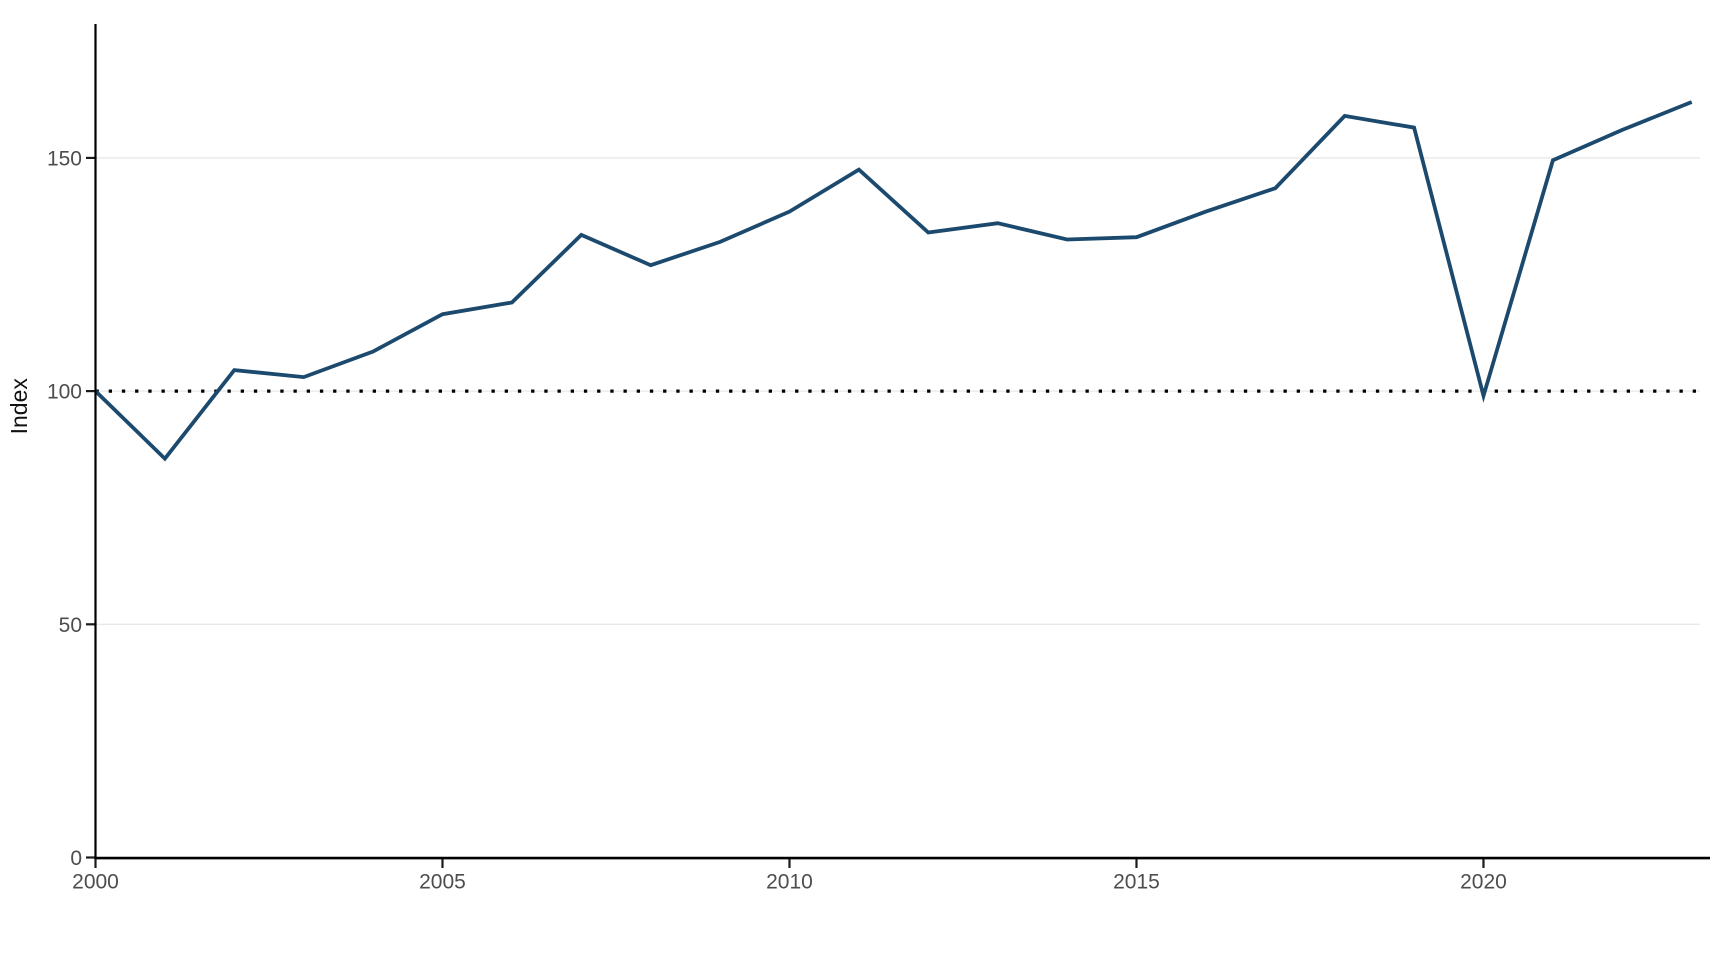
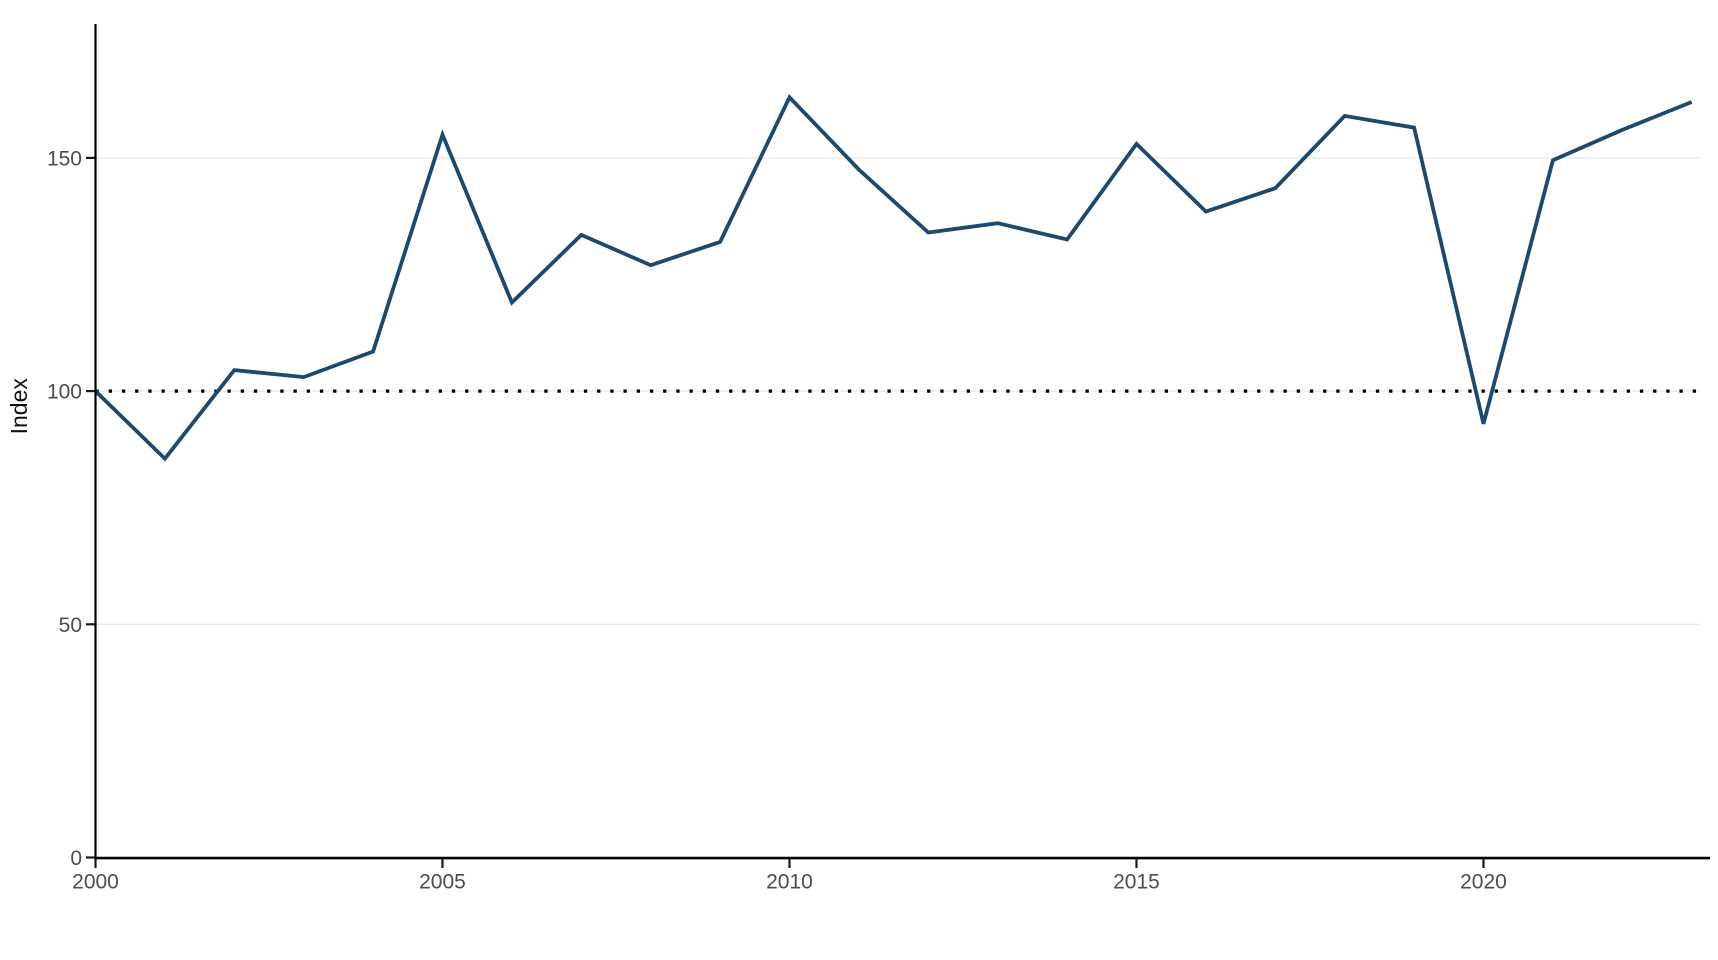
2005: 116 -> 155
2010: 138 -> 163
2015: 133 -> 153
2020: 99 -> 93
